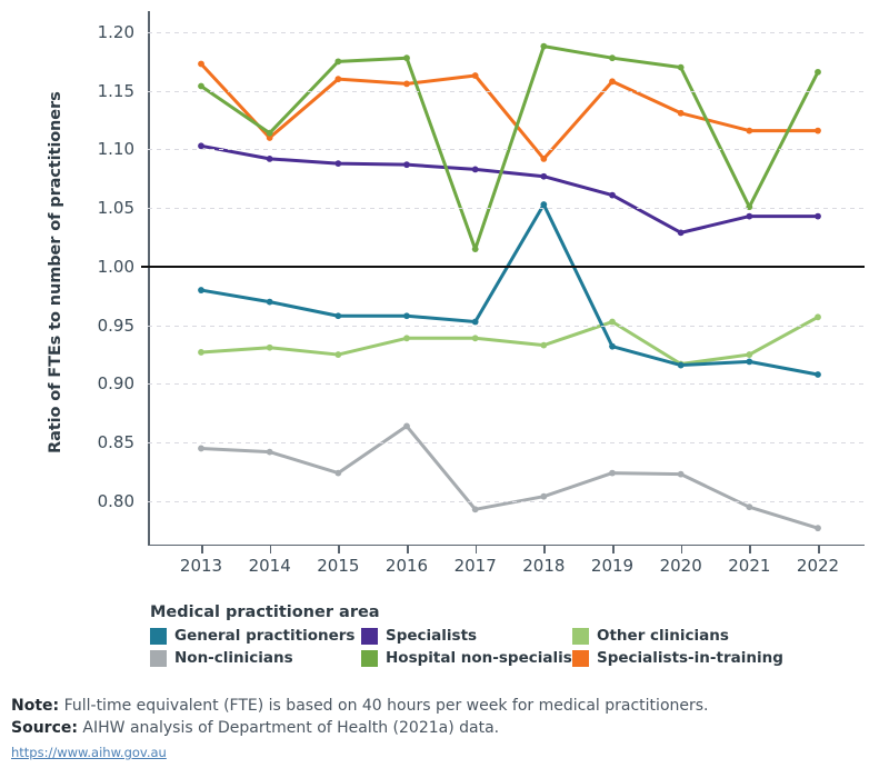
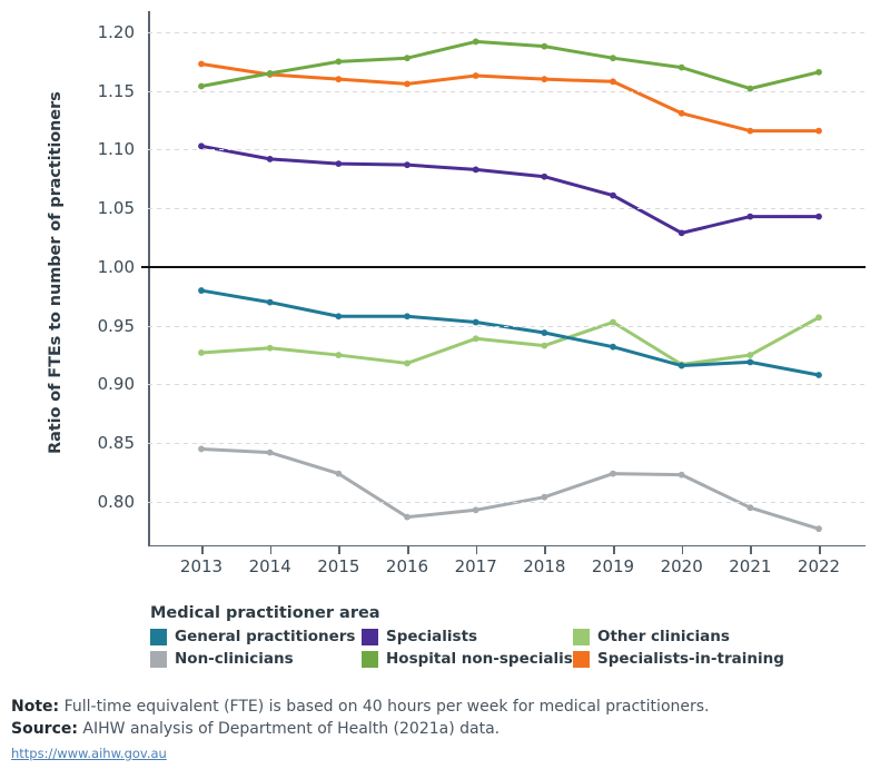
Hospital non-specialists/2014: 1.114 -> 1.165
Specialists-in-training/2014: 1.110 -> 1.164
Non-clinicians/2016: 0.864 -> 0.787
Other clinicians/2016: 0.939 -> 0.918
Hospital non-specialists/2017: 1.015 -> 1.192
General practitioners/2018: 1.053 -> 0.944
Specialists-in-training/2018: 1.092 -> 1.160
Hospital non-specialists/2021: 1.051 -> 1.152
